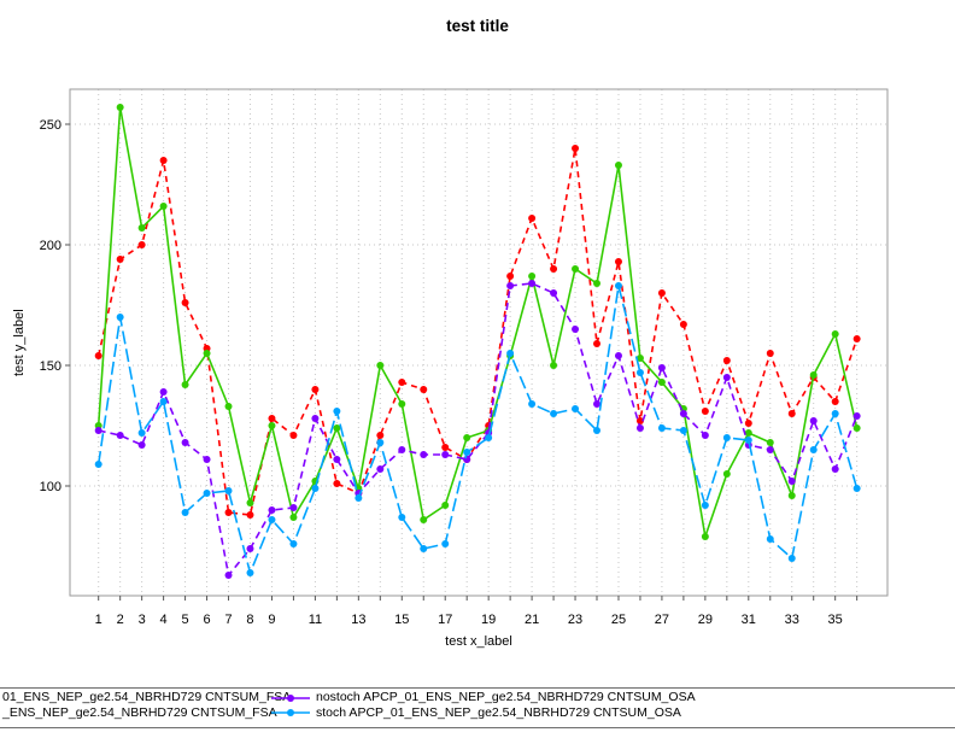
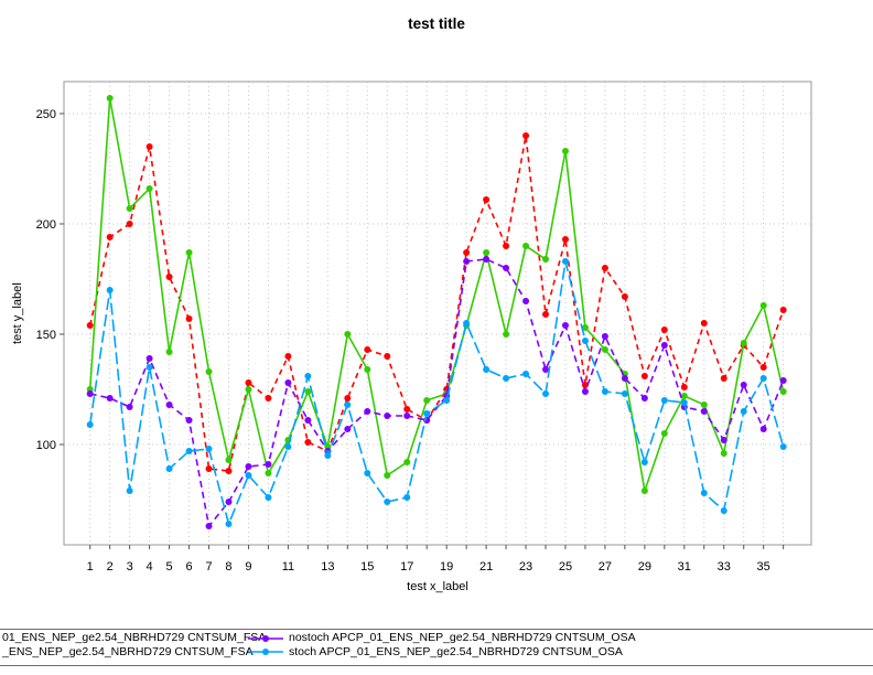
stoch APCP_01_ENS_NEP_ge2.54_NBRHD729 CNTSUM_OSA/3: 122 -> 79
_ENS_NEP_ge2.54_NBRHD729 CNTSUM_FSA/6: 155 -> 187
